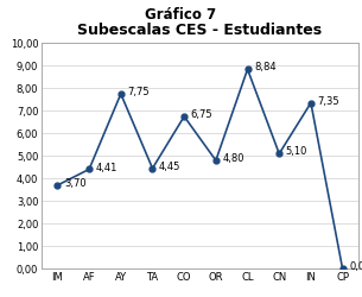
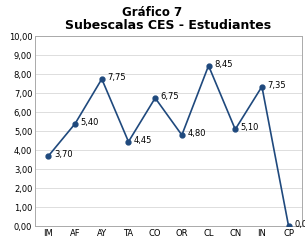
AF: 4,41 -> 5,40
CL: 8,84 -> 8,45
